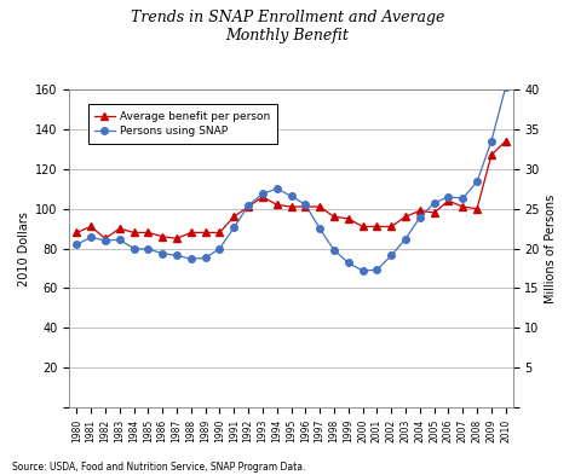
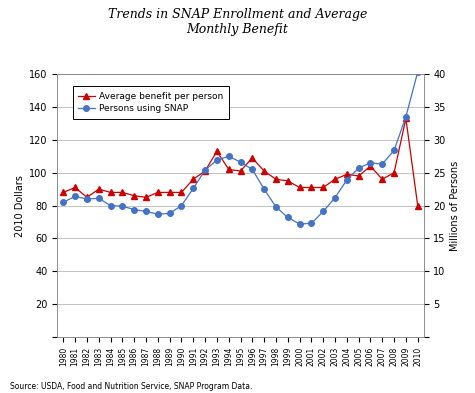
Average benefit per person/1993: 106 -> 113
Average benefit per person/1996: 101 -> 109
Average benefit per person/2007: 101 -> 96
Average benefit per person/2009: 127 -> 133
Average benefit per person/2010: 134 -> 80
